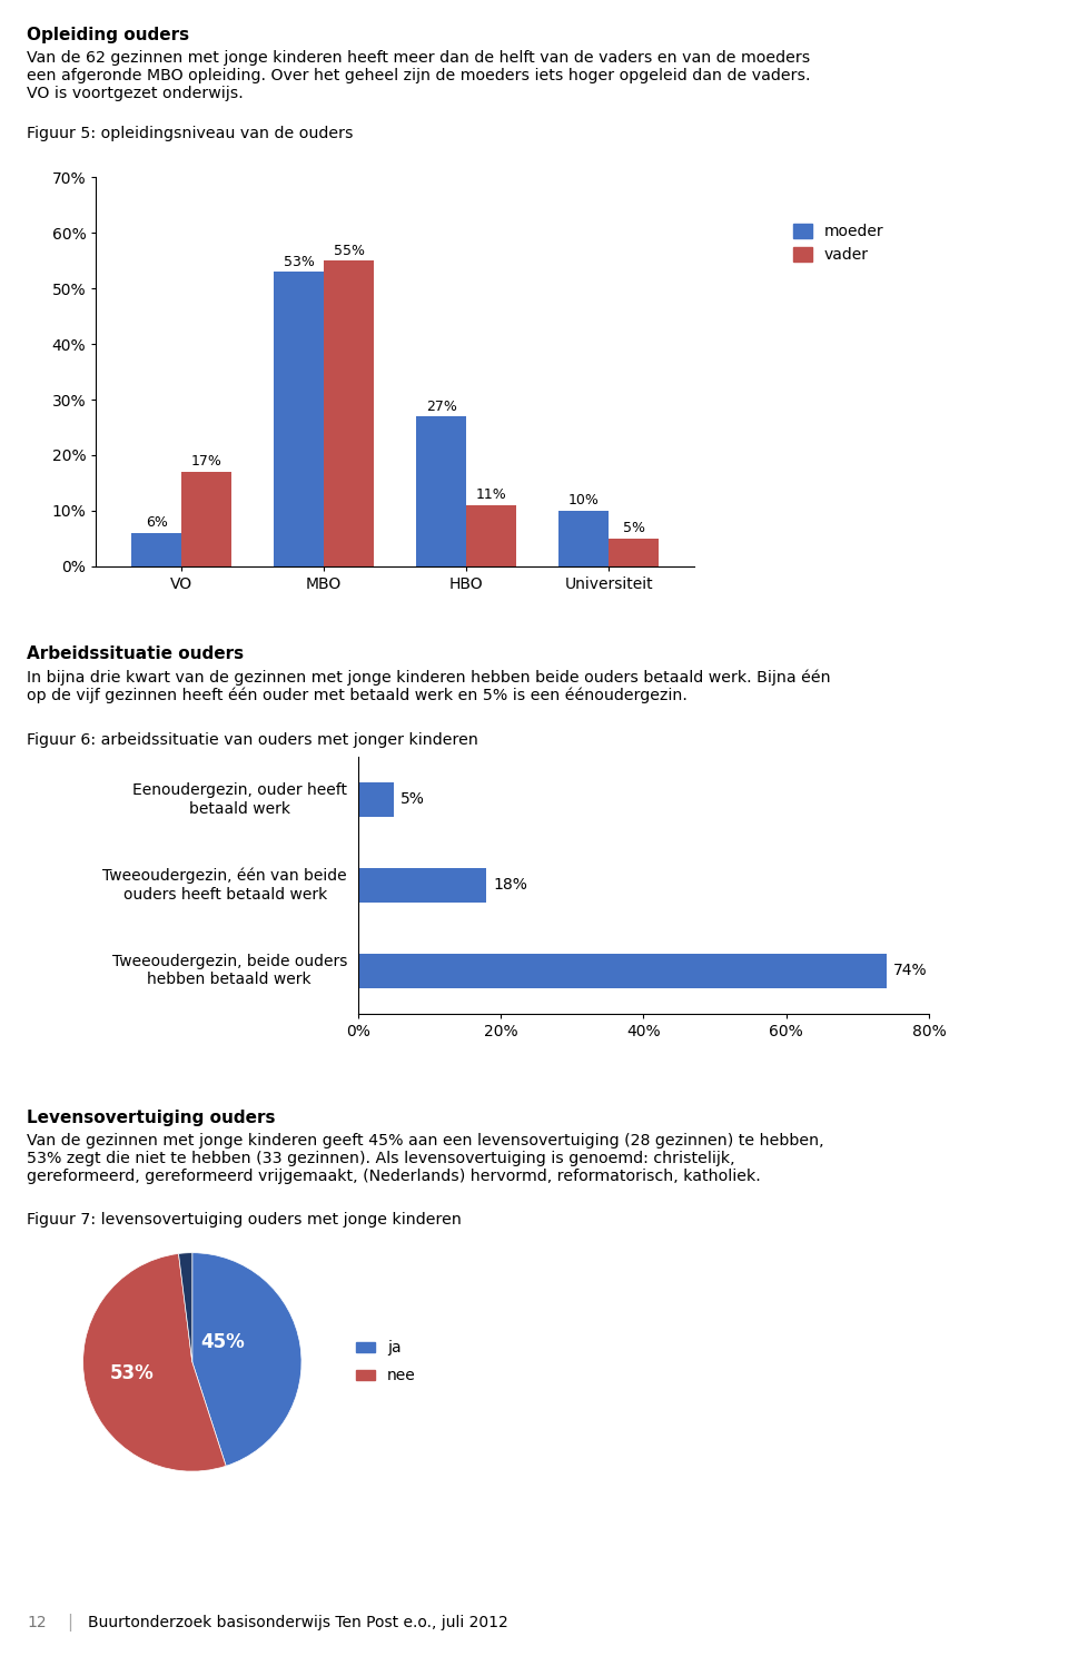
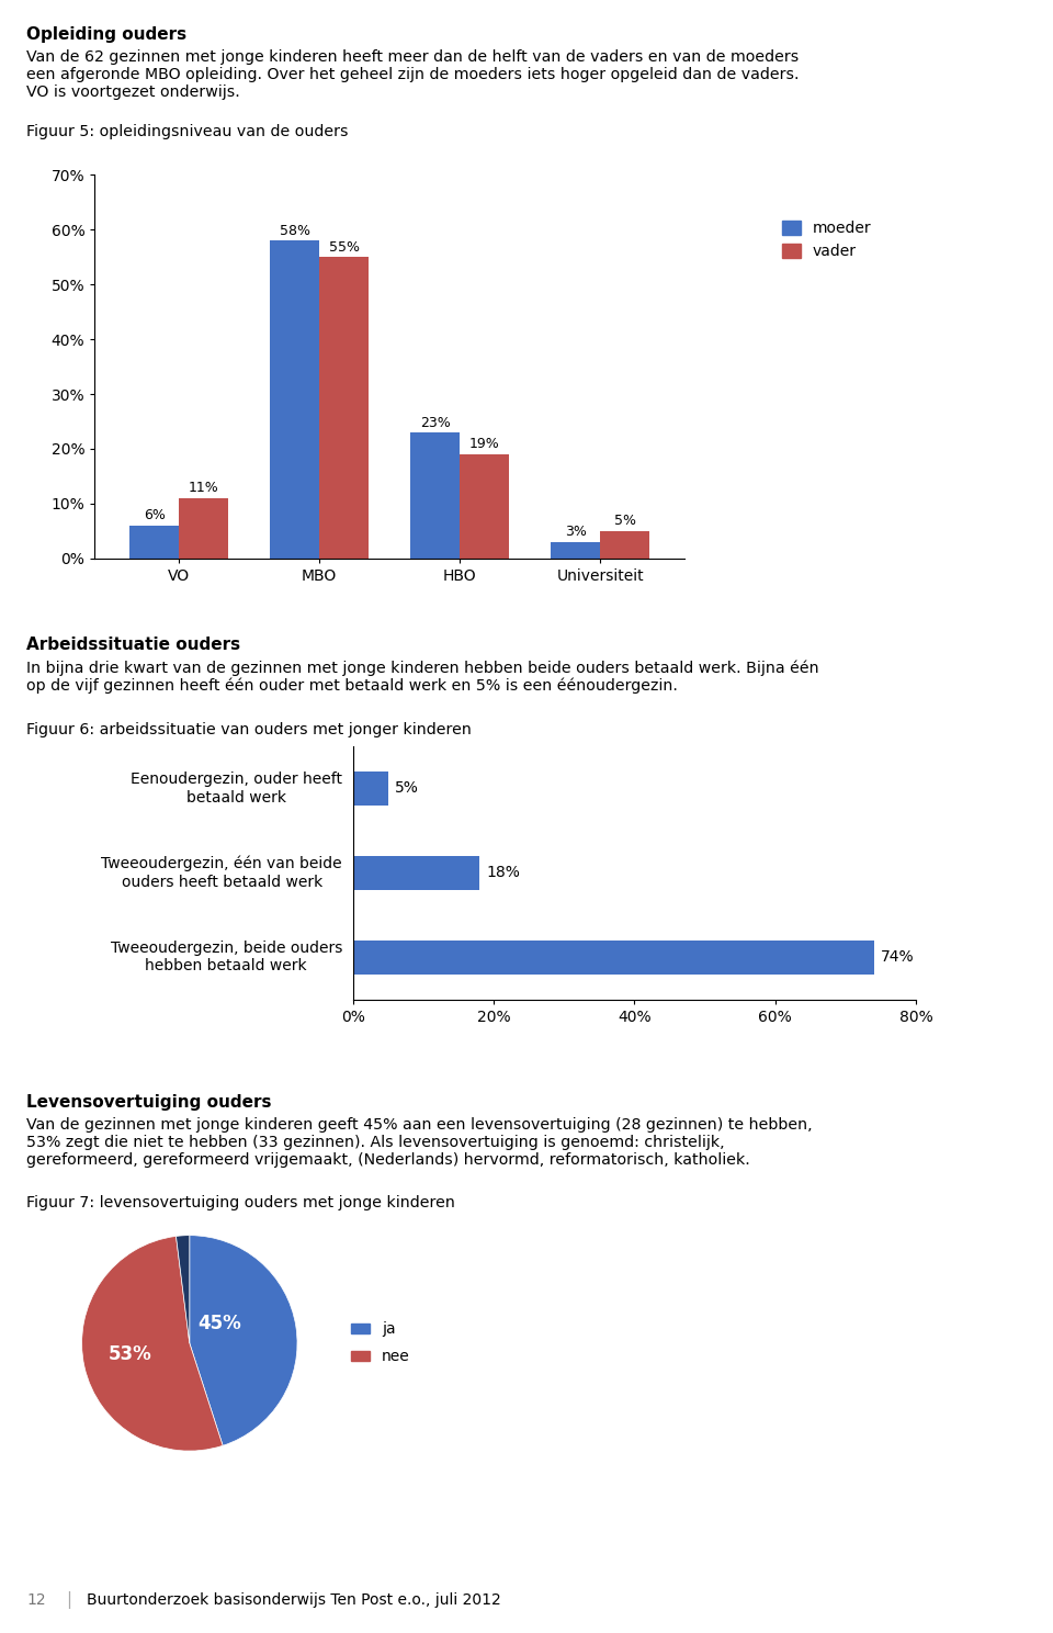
vader/VO: 17% -> 11%
moeder/MBO: 53% -> 58%
moeder/HBO: 27% -> 23%
vader/HBO: 11% -> 19%
moeder/Universiteit: 10% -> 3%
